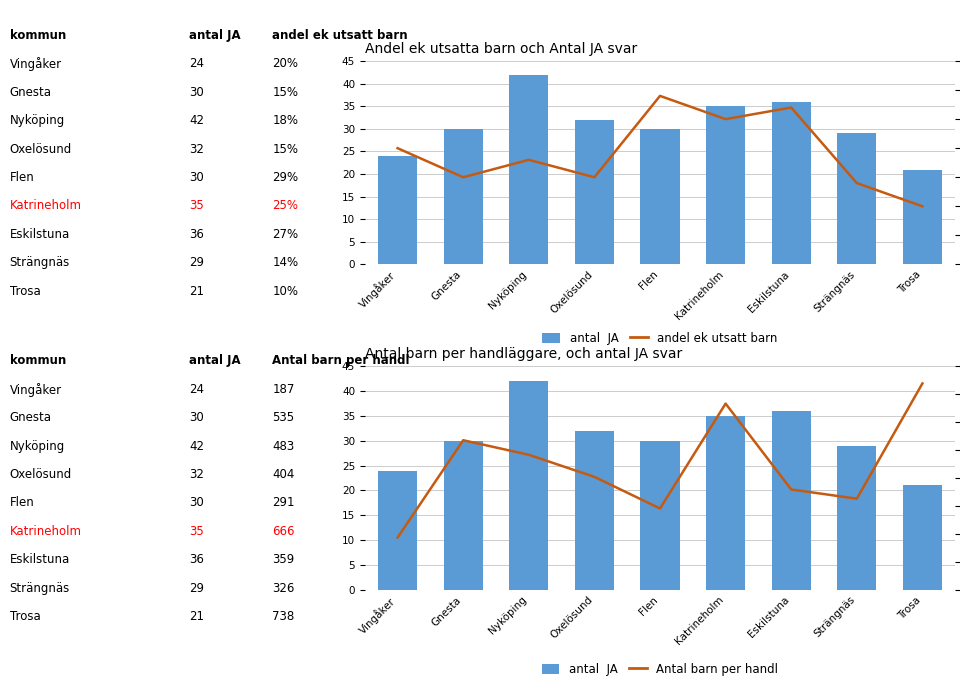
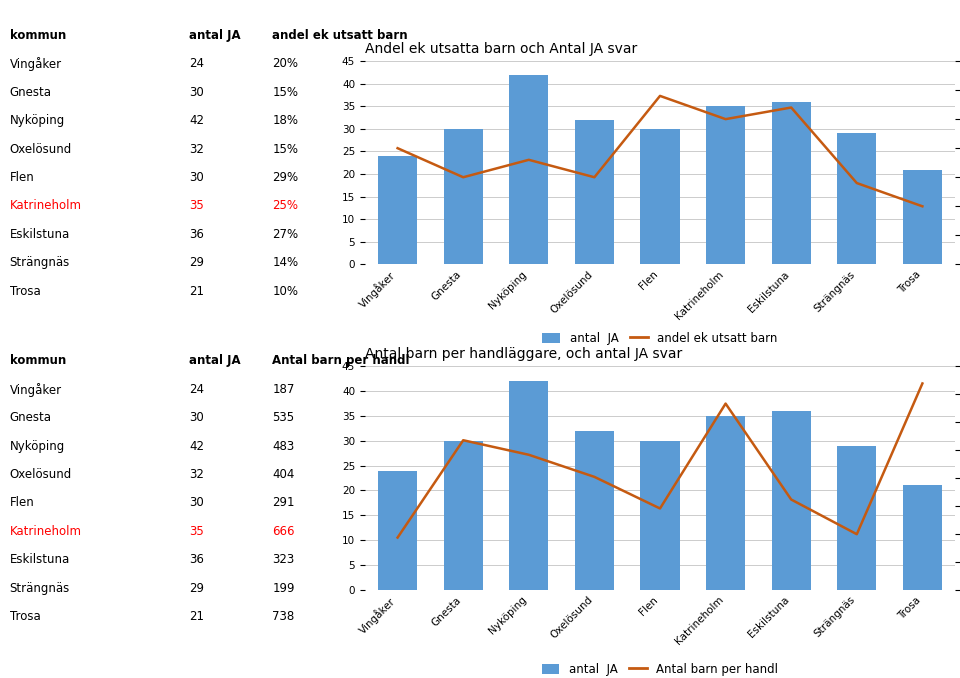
Antal barn per handläggare, och antal JA svar/Antal barn per handl/Eskilstuna: 359 -> 323
Antal barn per handläggare, och antal JA svar/Antal barn per handl/Strängnäs: 326 -> 199
